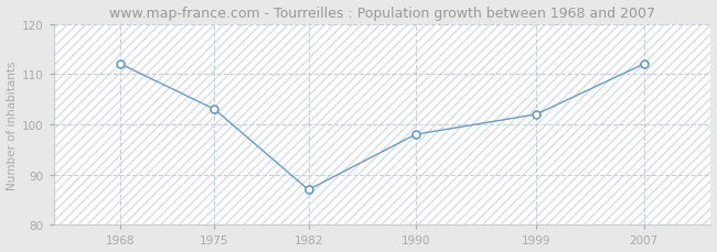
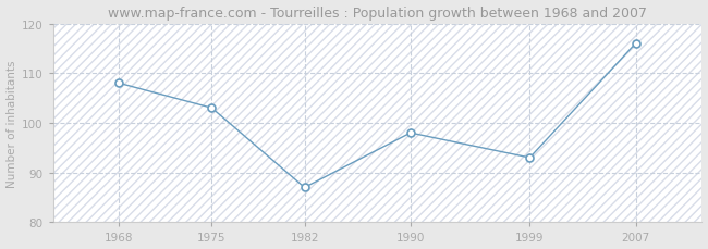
1968: 112 -> 108
1999: 102 -> 93
2007: 112 -> 116
